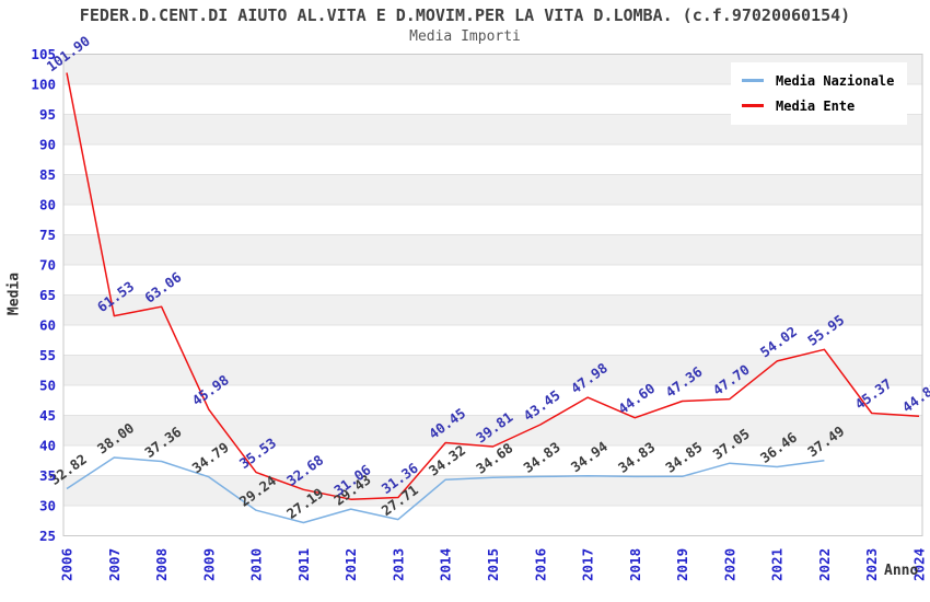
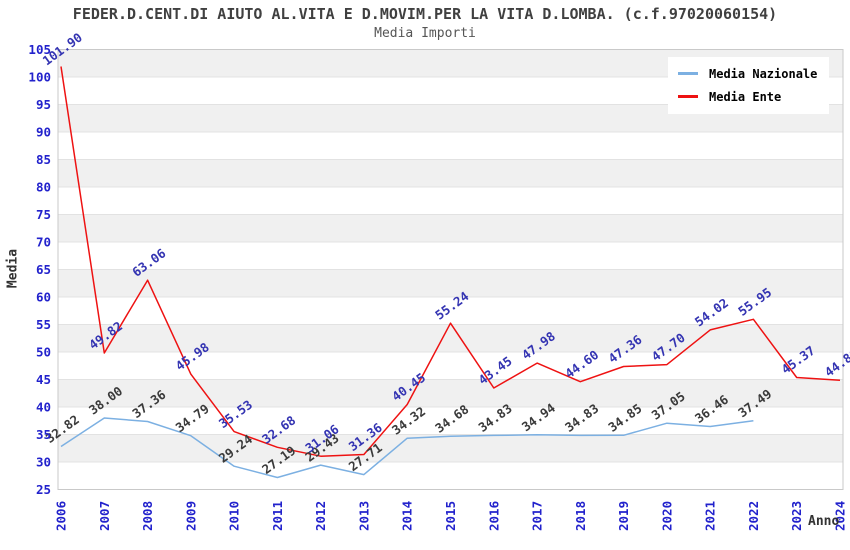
Media Ente/2007: 61.53 -> 49.82
Media Ente/2015: 39.81 -> 55.24
